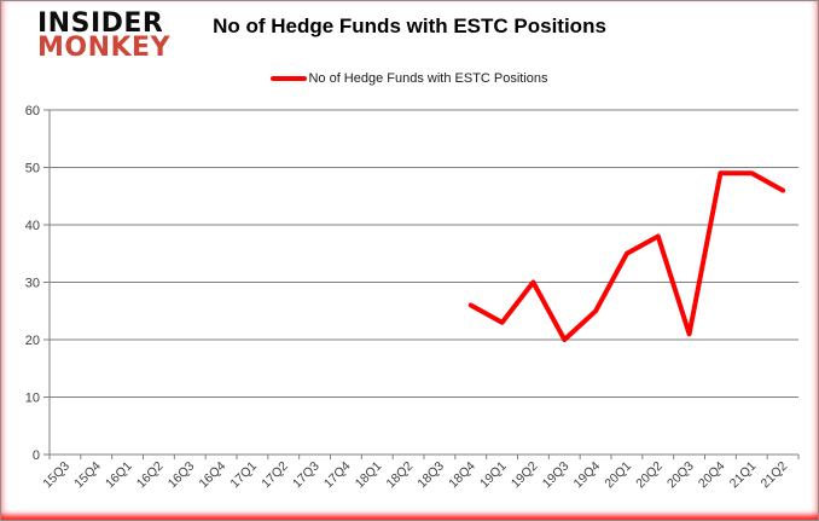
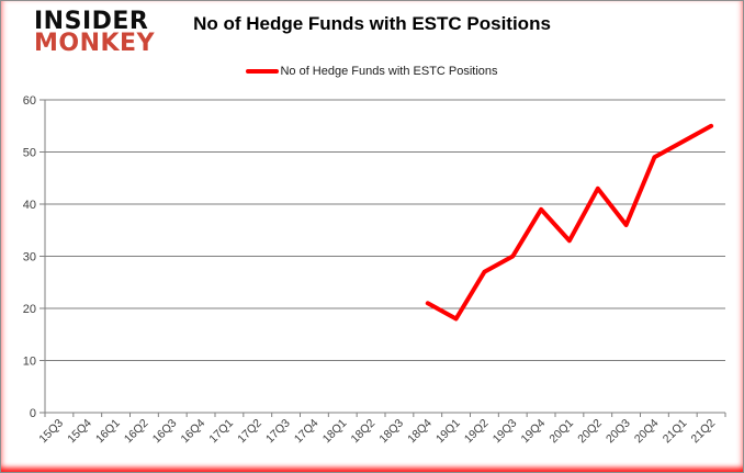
18Q4: 26 -> 21
19Q1: 23 -> 18
19Q2: 30 -> 27
19Q3: 20 -> 30
19Q4: 25 -> 39
20Q1: 35 -> 33
20Q2: 38 -> 43
20Q3: 21 -> 36
21Q1: 49 -> 52
21Q2: 46 -> 55
